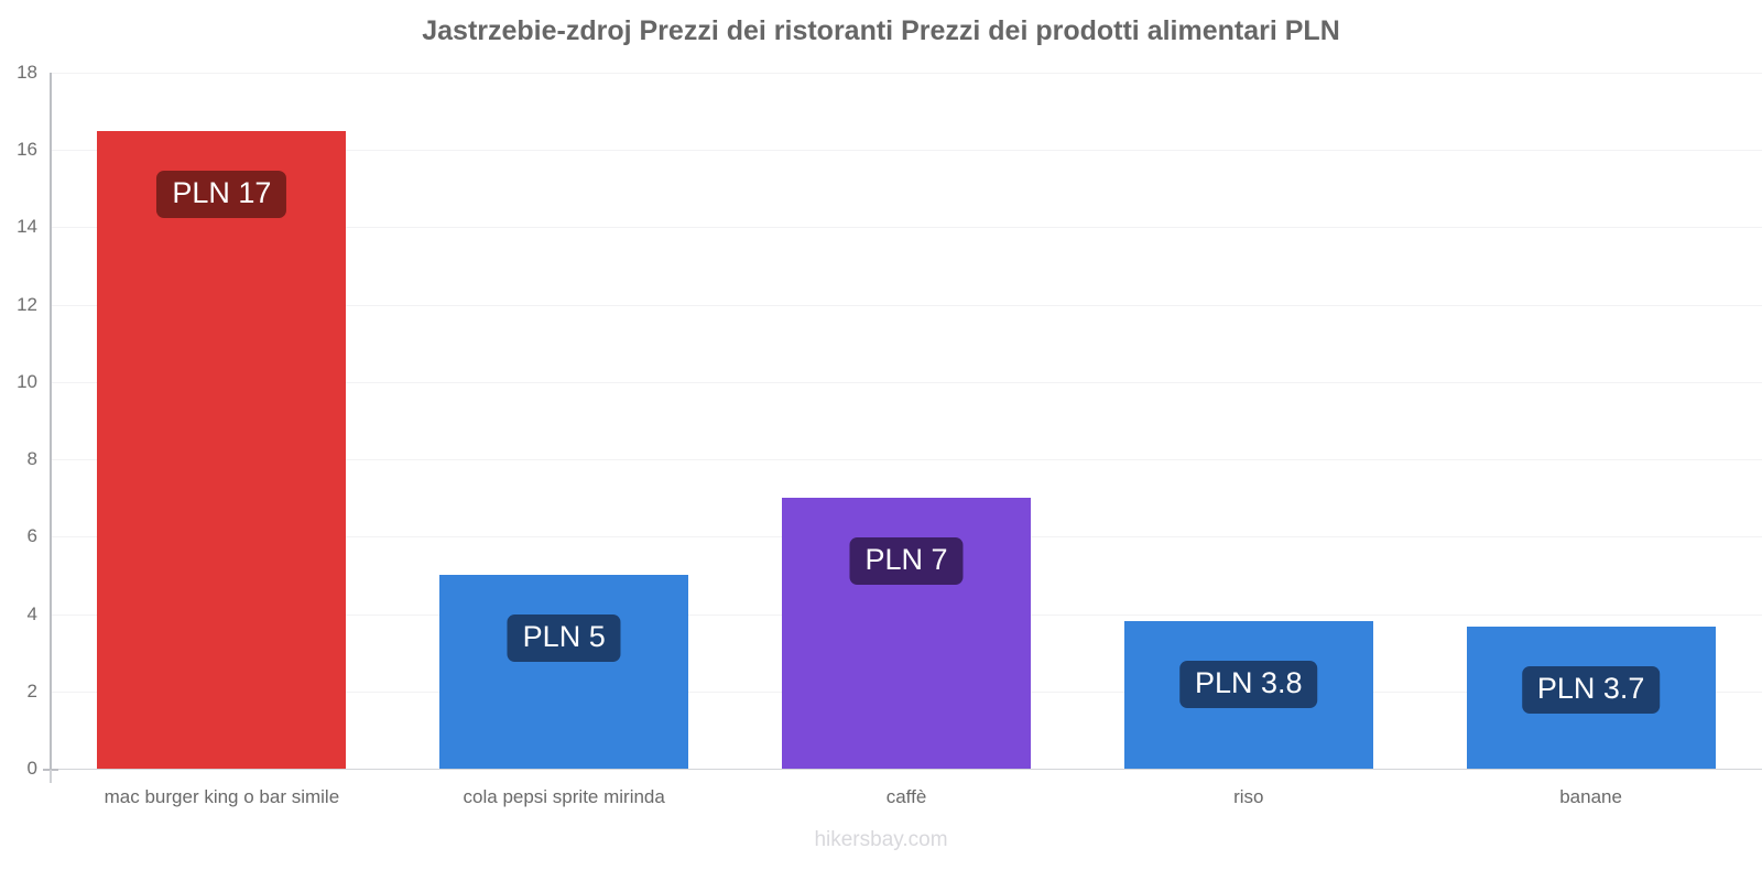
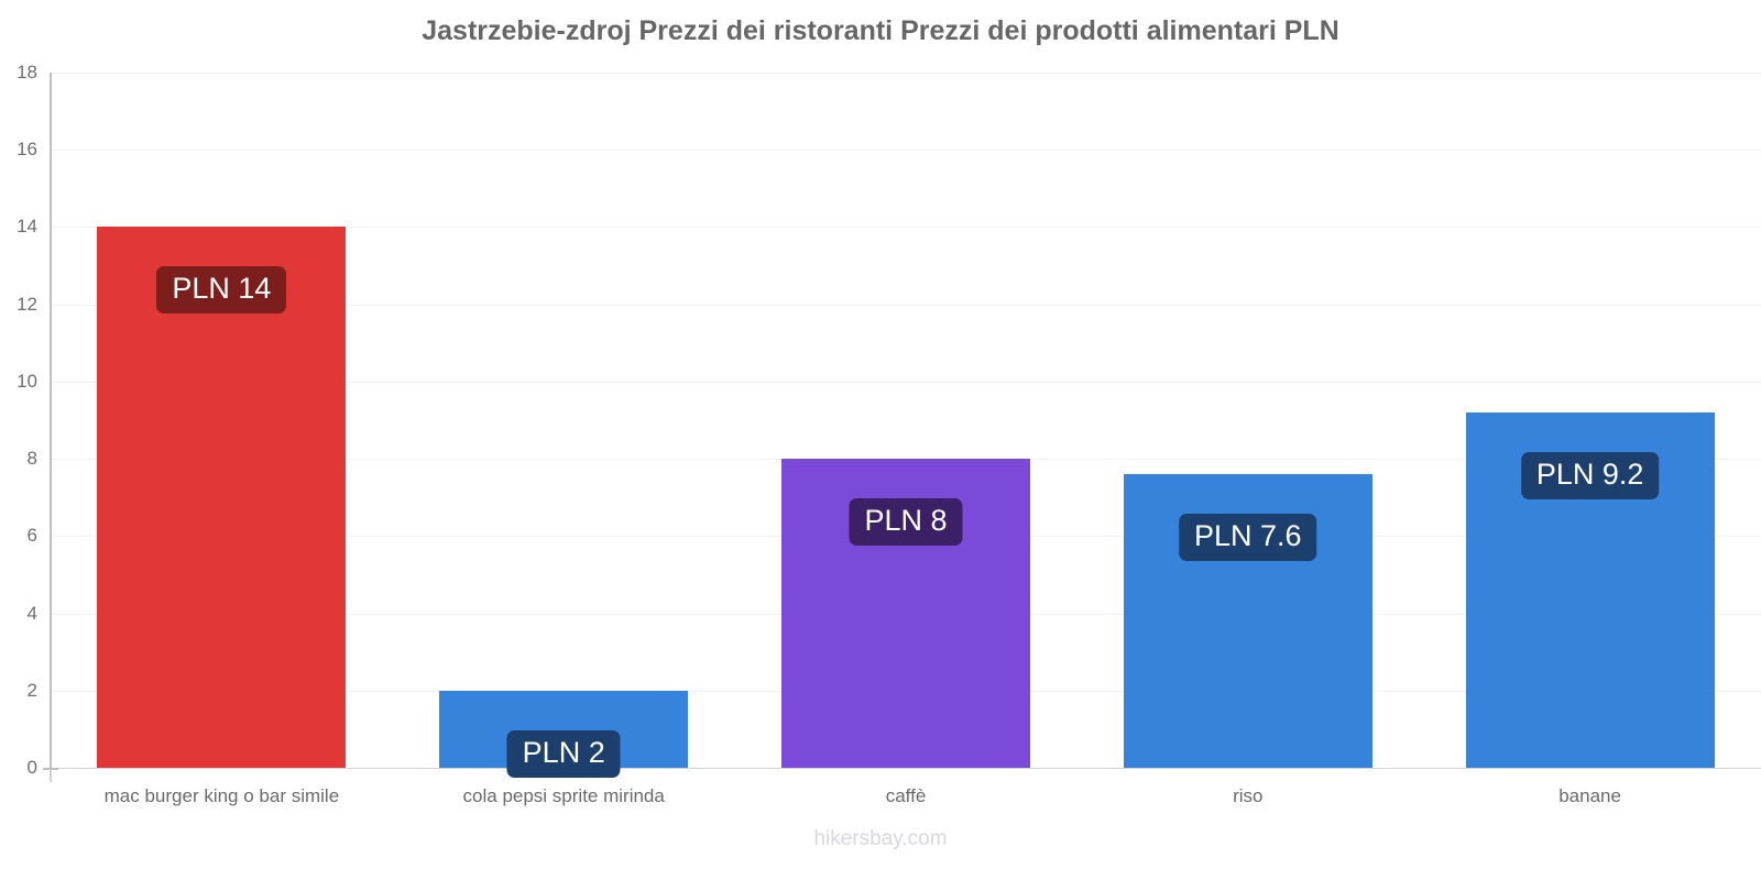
mac burger king o bar simile: 17 -> 14
cola pepsi sprite mirinda: 5 -> 2
caffè: 7 -> 8
riso: 3.8 -> 7.6
banane: 3.7 -> 9.2
